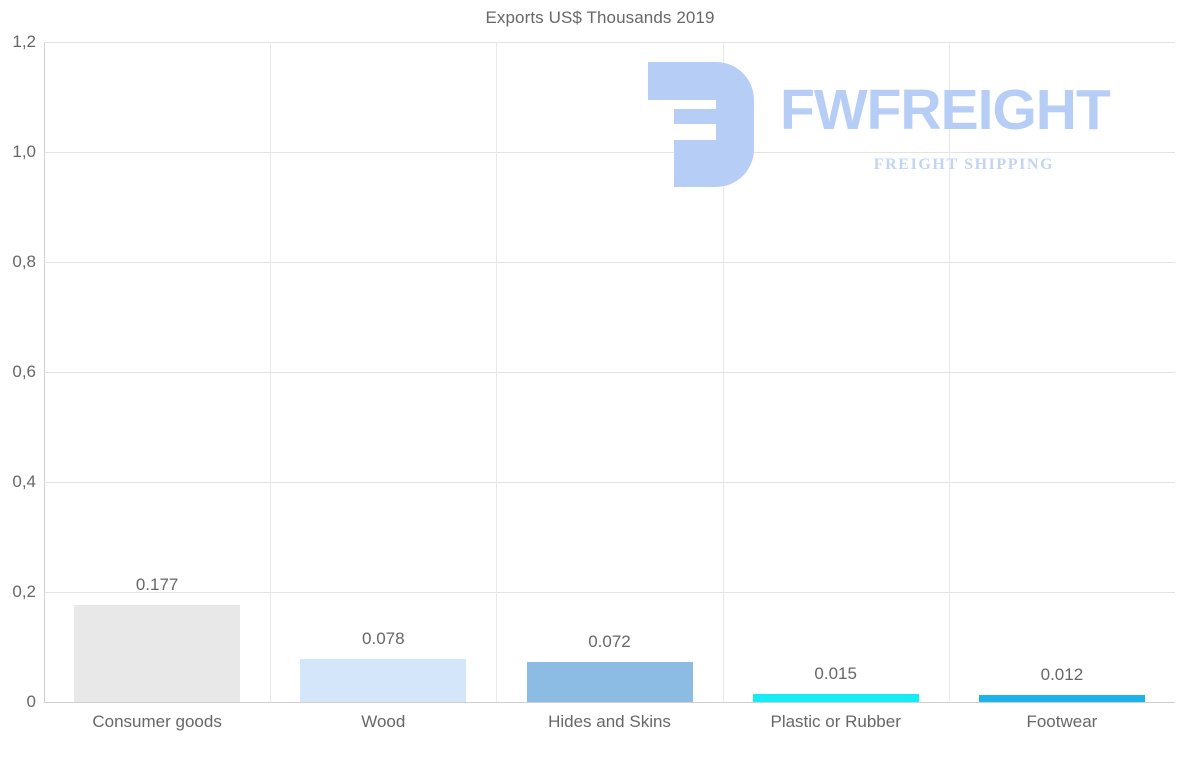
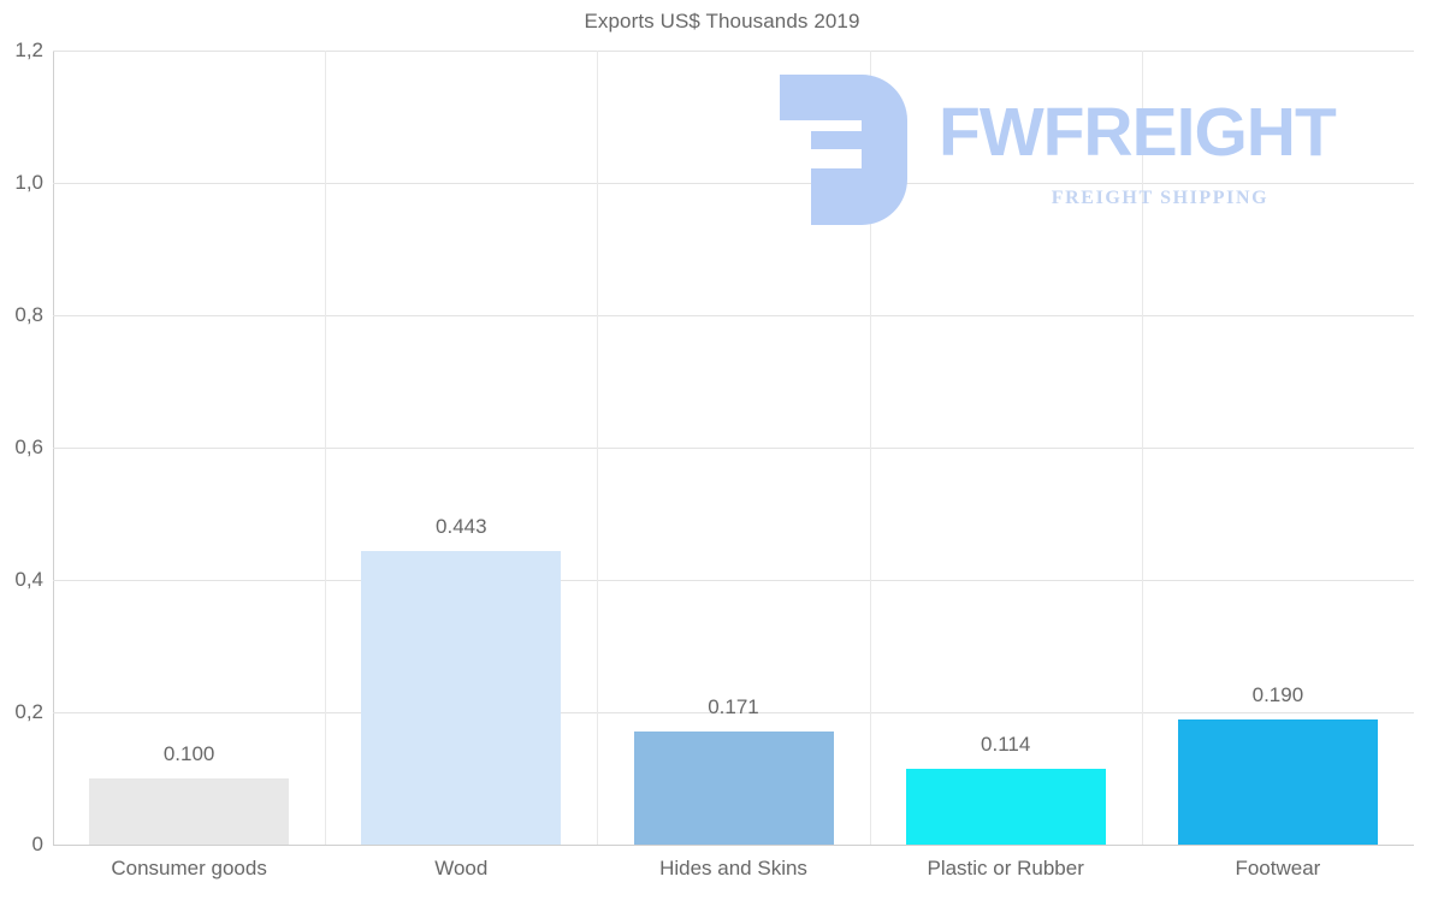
Consumer goods: 0.177 -> 0.100
Wood: 0.078 -> 0.443
Hides and Skins: 0.072 -> 0.171
Plastic or Rubber: 0.015 -> 0.114
Footwear: 0.012 -> 0.190
